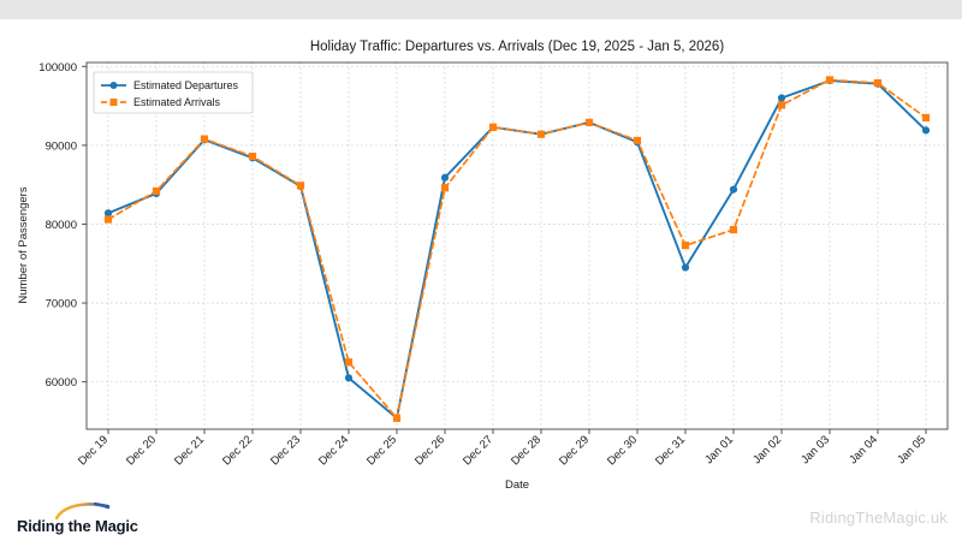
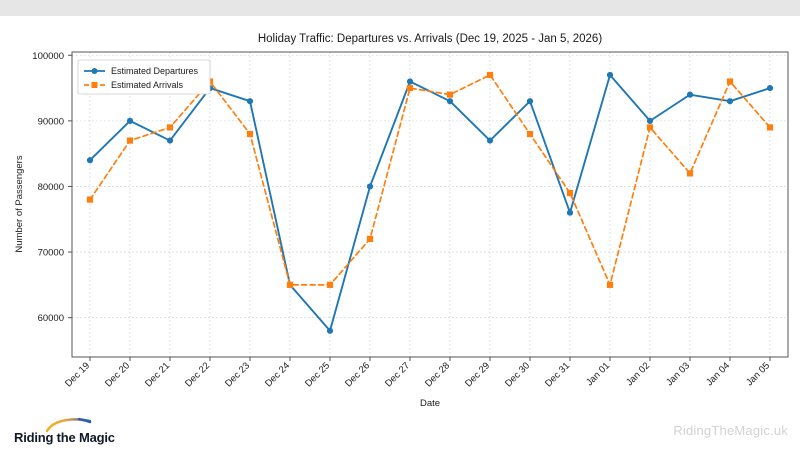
Estimated Departures/Dec 19: 81000 -> 84000
Estimated Arrivals/Dec 19: 81000 -> 78000
Estimated Departures/Dec 20: 84000 -> 90000
Estimated Arrivals/Dec 20: 84000 -> 87000
Estimated Departures/Dec 21: 91000 -> 87000
Estimated Arrivals/Dec 21: 91000 -> 89000
Estimated Departures/Dec 22: 88000 -> 95000
Estimated Arrivals/Dec 22: 89000 -> 96000
Estimated Departures/Dec 23: 85000 -> 93000
Estimated Arrivals/Dec 23: 85000 -> 88000
Estimated Departures/Dec 24: 60000 -> 65000
Estimated Arrivals/Dec 24: 62000 -> 65000
Estimated Departures/Dec 25: 55000 -> 58000
Estimated Arrivals/Dec 25: 55000 -> 65000
Estimated Departures/Dec 26: 86000 -> 80000
Estimated Arrivals/Dec 26: 85000 -> 72000
Estimated Departures/Dec 27: 92000 -> 96000
Estimated Arrivals/Dec 27: 92000 -> 95000
Estimated Departures/Dec 28: 91000 -> 93000
Estimated Arrivals/Dec 28: 91000 -> 94000
Estimated Departures/Dec 29: 93000 -> 87000
Estimated Arrivals/Dec 29: 93000 -> 97000
Estimated Departures/Dec 30: 90000 -> 93000
Estimated Arrivals/Dec 30: 91000 -> 88000
Estimated Departures/Dec 31: 74000 -> 76000
Estimated Arrivals/Dec 31: 77000 -> 79000
Estimated Departures/Jan 01: 84000 -> 97000
Estimated Arrivals/Jan 01: 79000 -> 65000
Estimated Departures/Jan 02: 96000 -> 90000
Estimated Arrivals/Jan 02: 95000 -> 89000
Estimated Departures/Jan 03: 98000 -> 94000
Estimated Arrivals/Jan 03: 98000 -> 82000
Estimated Departures/Jan 04: 98000 -> 93000
Estimated Arrivals/Jan 04: 98000 -> 96000
Estimated Departures/Jan 05: 92000 -> 95000
Estimated Arrivals/Jan 05: 94000 -> 89000
